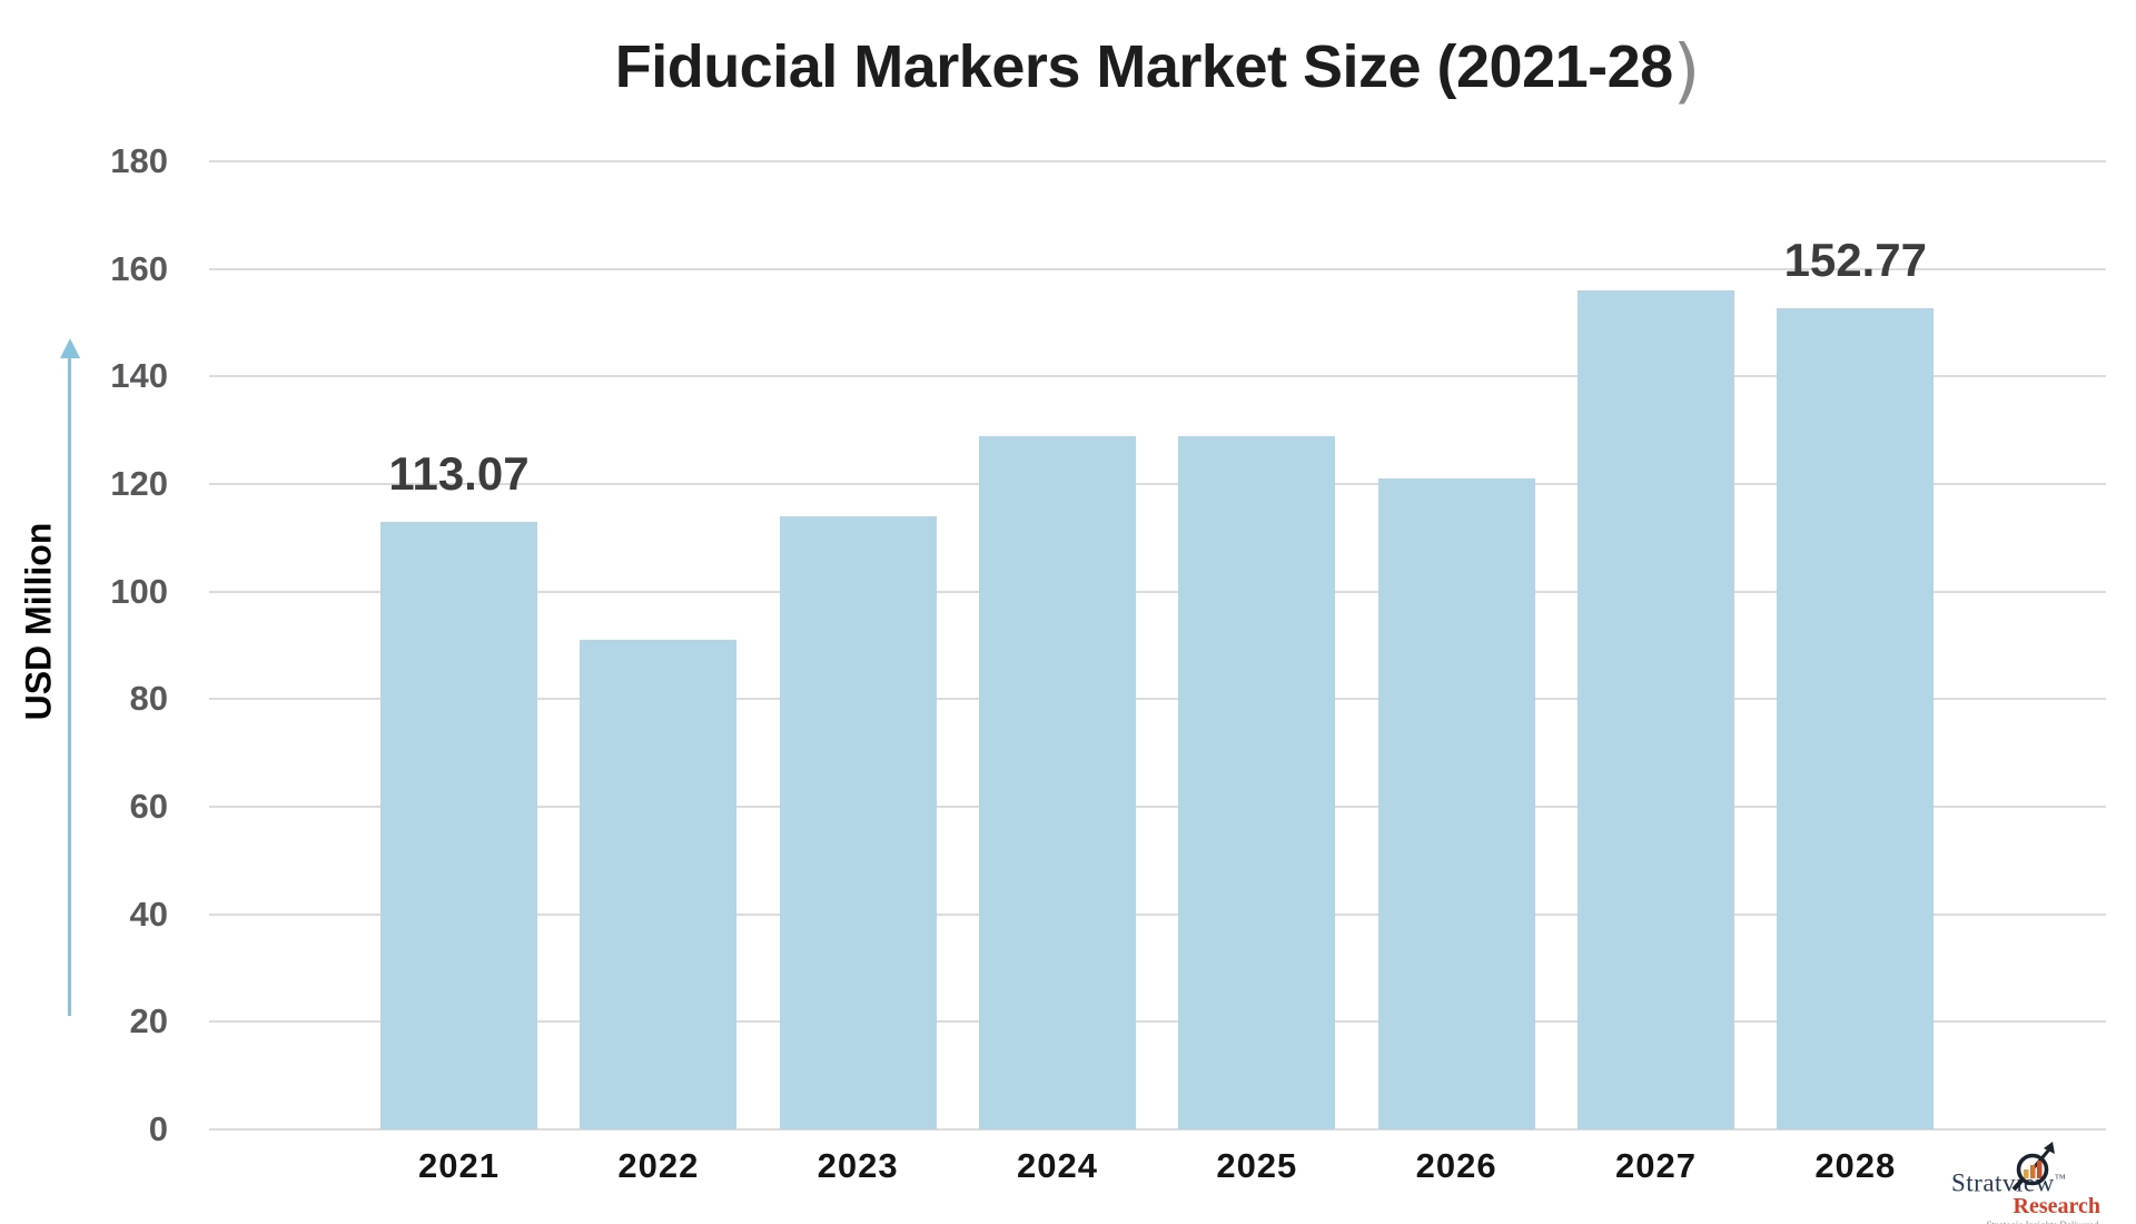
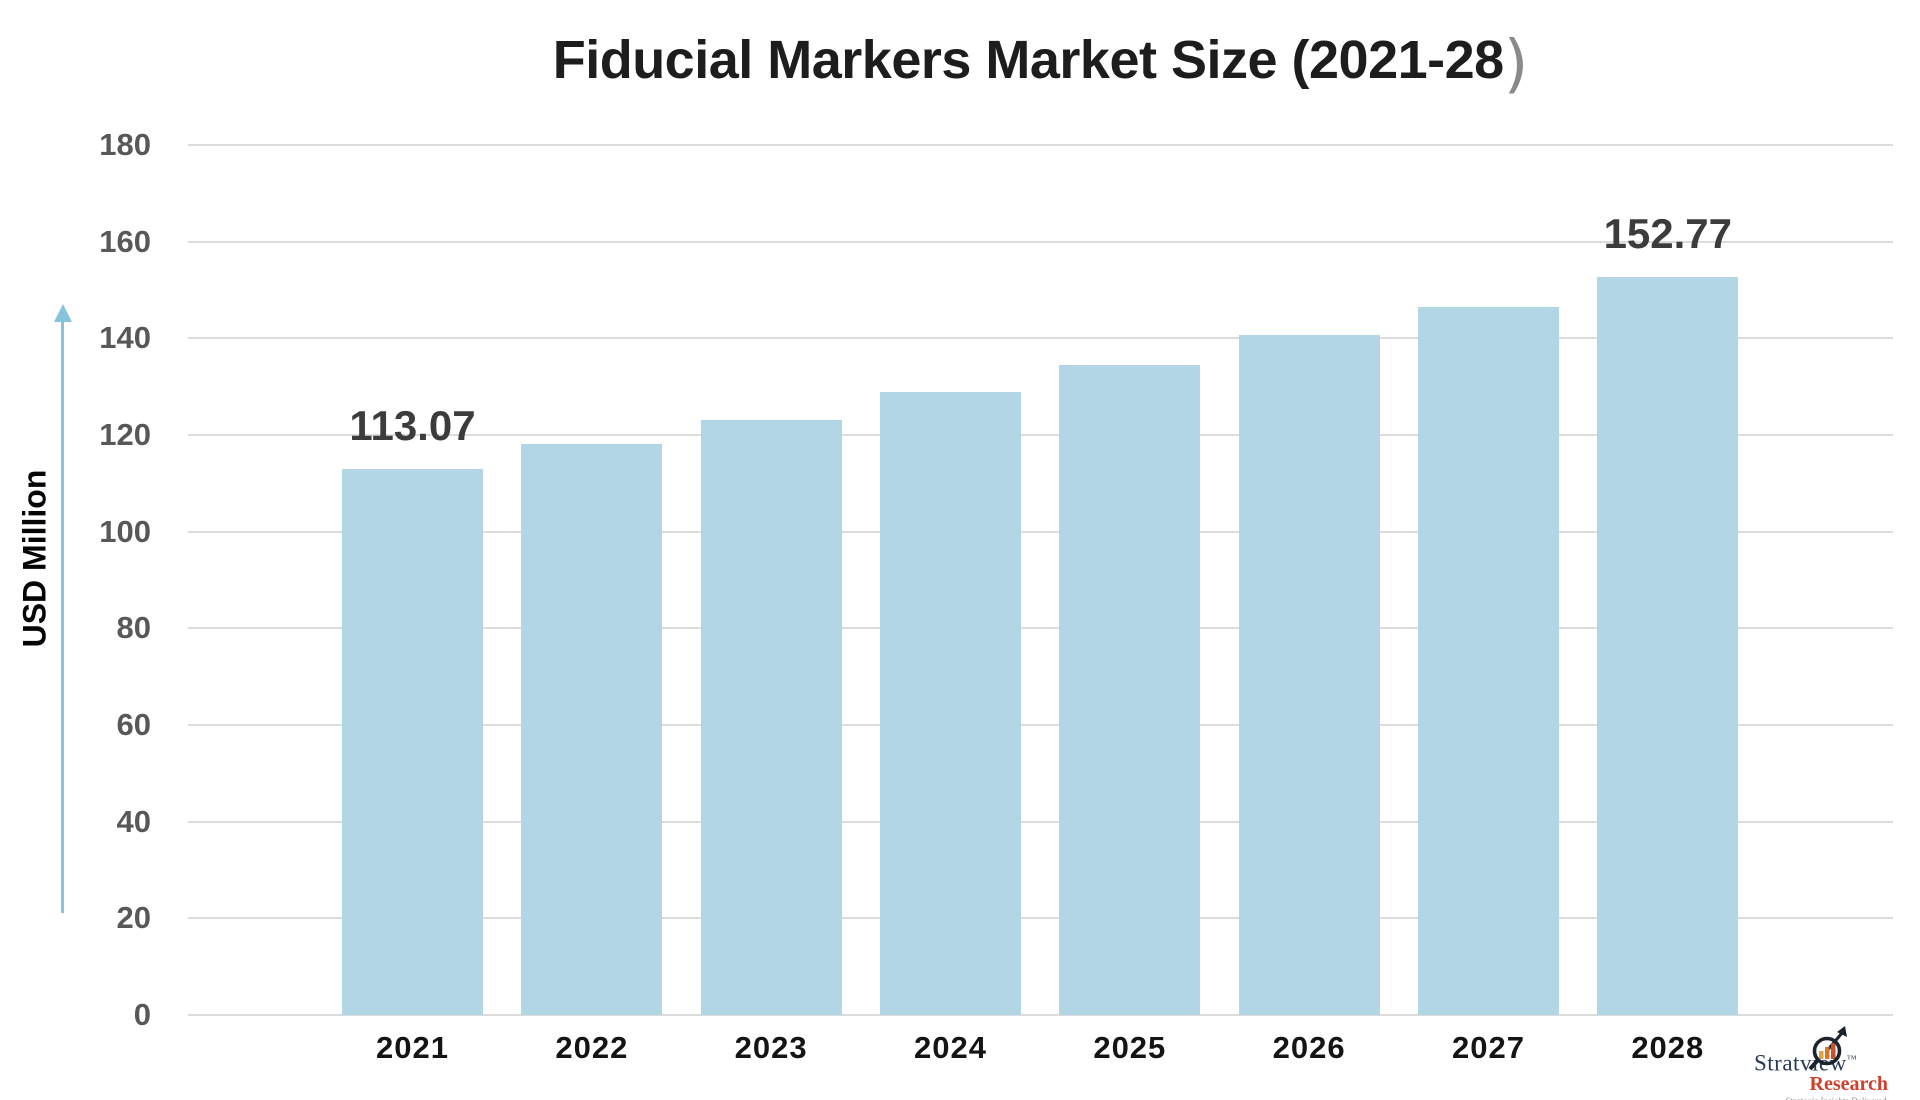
2022: 91 -> 118
2023: 114 -> 123
2025: 129 -> 134
2026: 121 -> 141
2027: 156 -> 146
